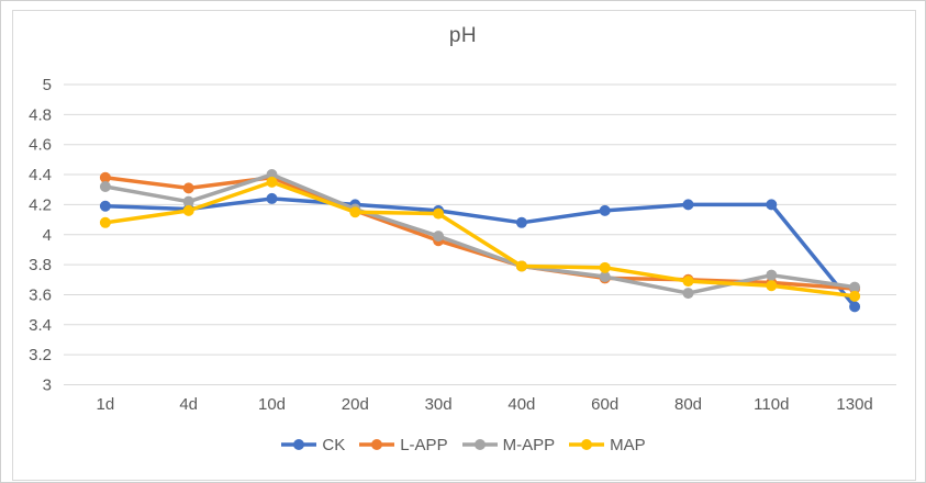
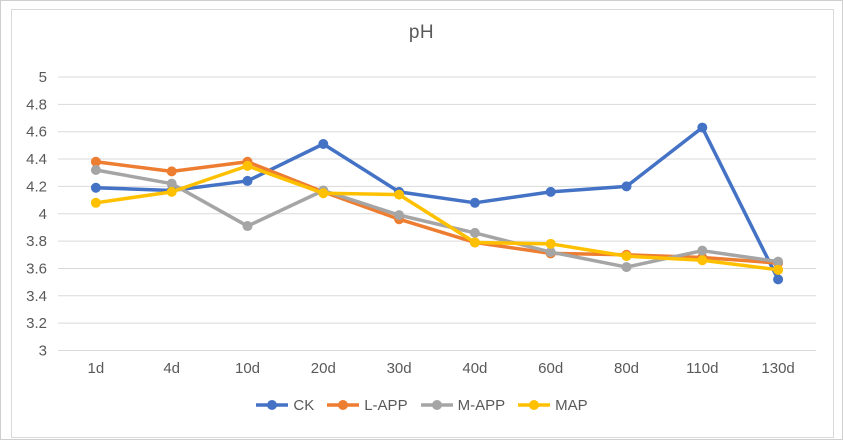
M-APP/10d: 4.40 -> 3.91
CK/20d: 4.20 -> 4.51
M-APP/40d: 3.79 -> 3.86
CK/110d: 4.20 -> 4.63
